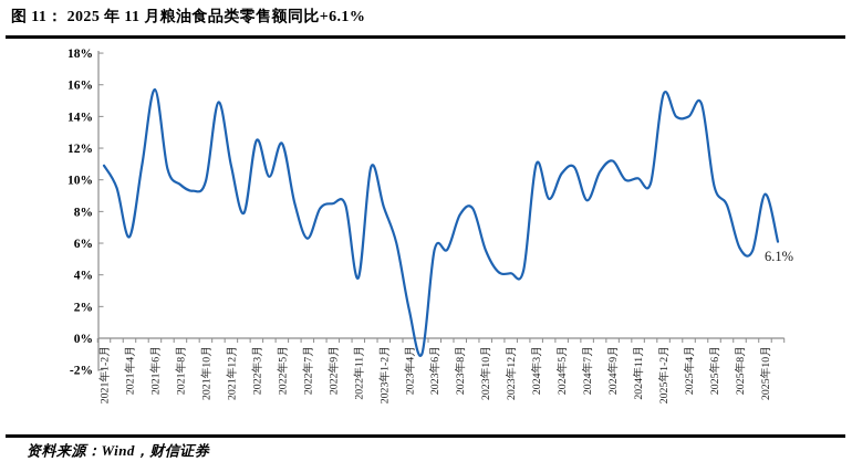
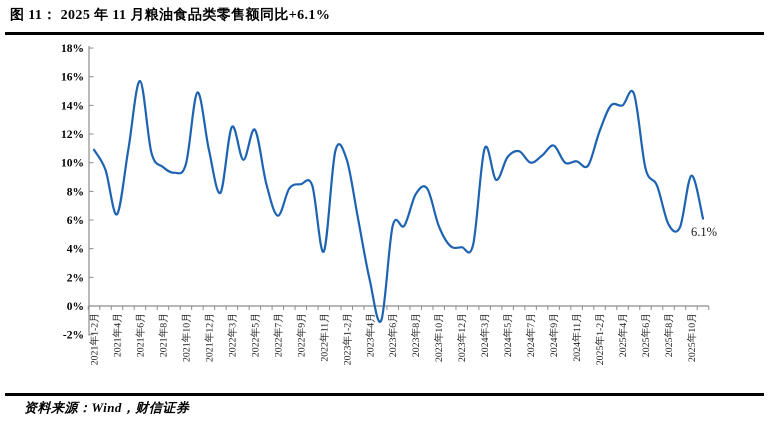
2023年1-2月: 8.3% -> 10.2%
2024年7月: 8.7% -> 10.0%
2025年1-2月: 15.4% -> 12.2%
